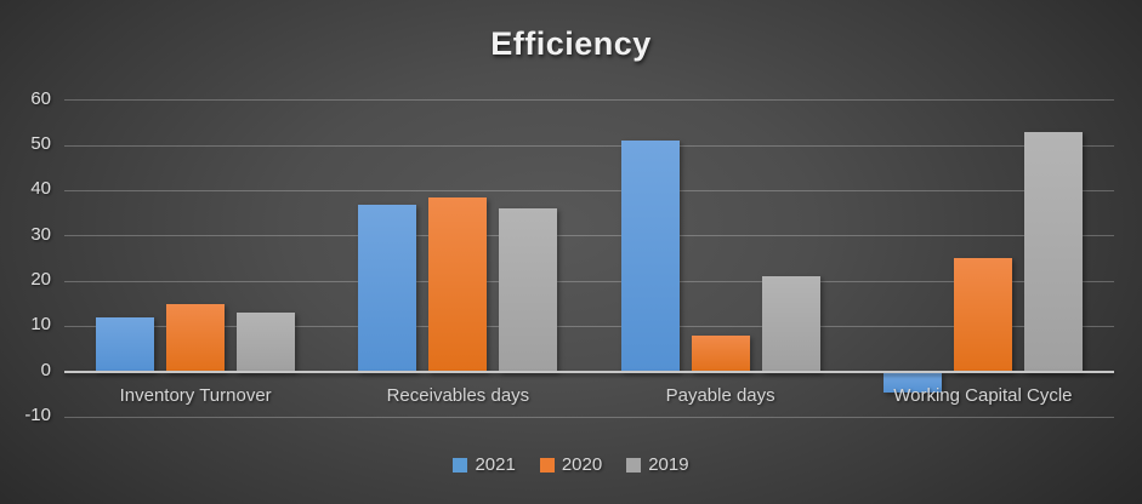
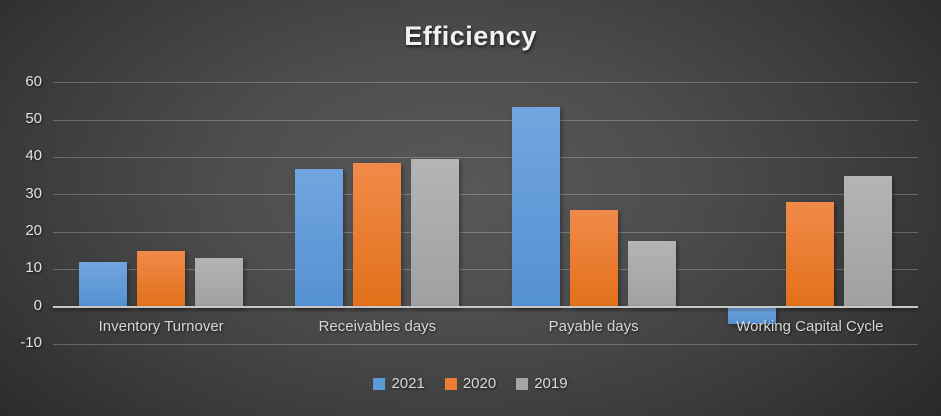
2019/Receivables days: 36 -> 40
2021/Payable days: 51 -> 54
2020/Payable days: 8 -> 26
2019/Payable days: 21 -> 18
2020/Working Capital Cycle: 25 -> 28
2019/Working Capital Cycle: 53 -> 35
